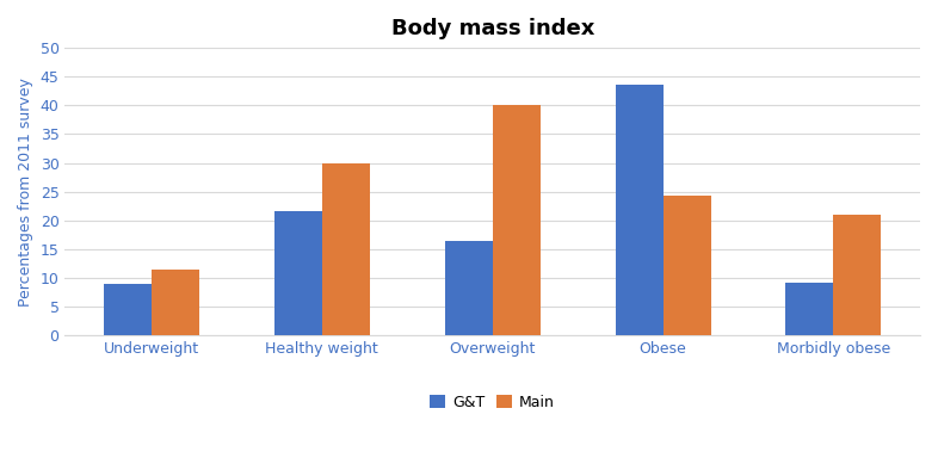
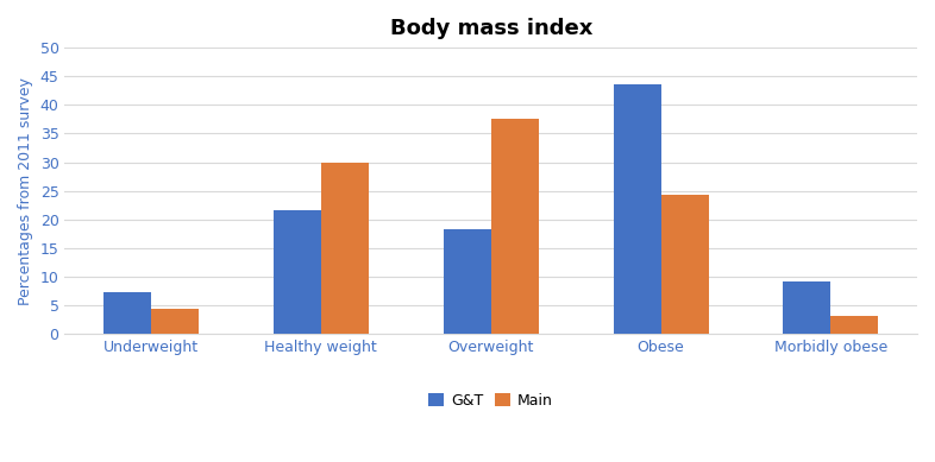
G&T/Underweight: 9.0 -> 7.3
Main/Underweight: 11.5 -> 4.5
G&T/Overweight: 16.5 -> 18.3
Main/Overweight: 40.0 -> 37.5
Main/Morbidly obese: 21.0 -> 3.2
